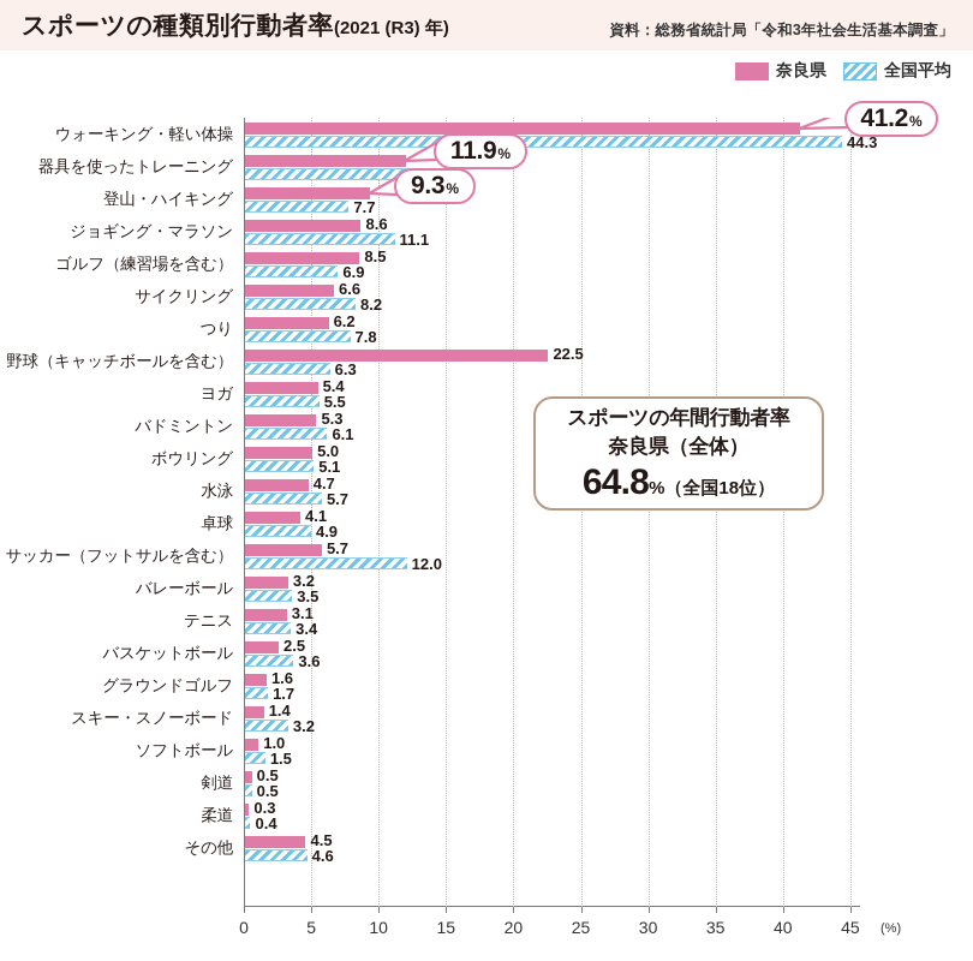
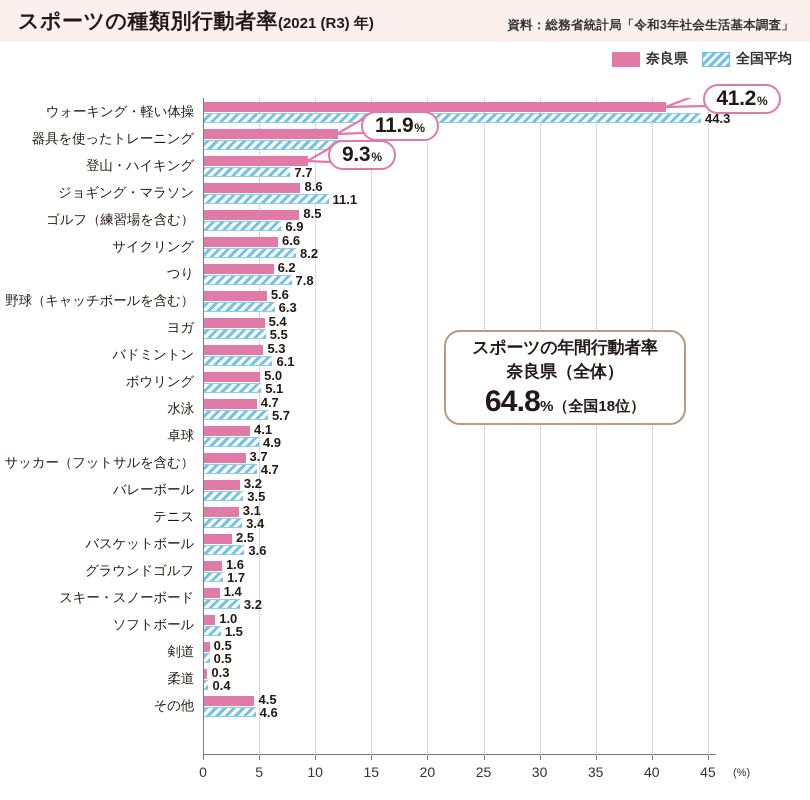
奈良県/野球（キャッチボールを含む）: 22.5 -> 5.6
奈良県/サッカー（フットサルを含む）: 5.7 -> 3.7
全国平均/サッカー（フットサルを含む）: 12.0 -> 4.7
